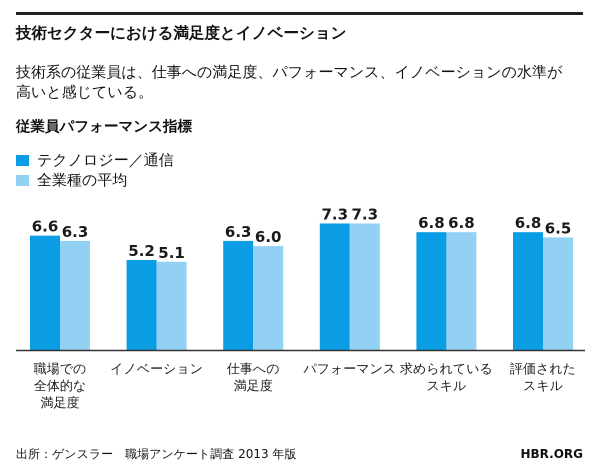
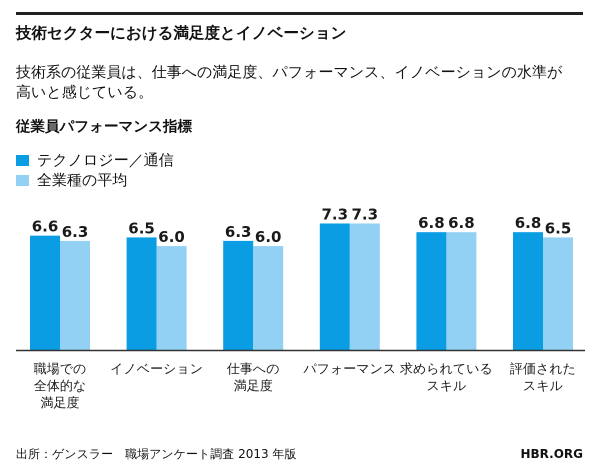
テクノロジー／通信/イノベーション: 5.2 -> 6.5
全業種の平均/イノベーション: 5.1 -> 6.0
